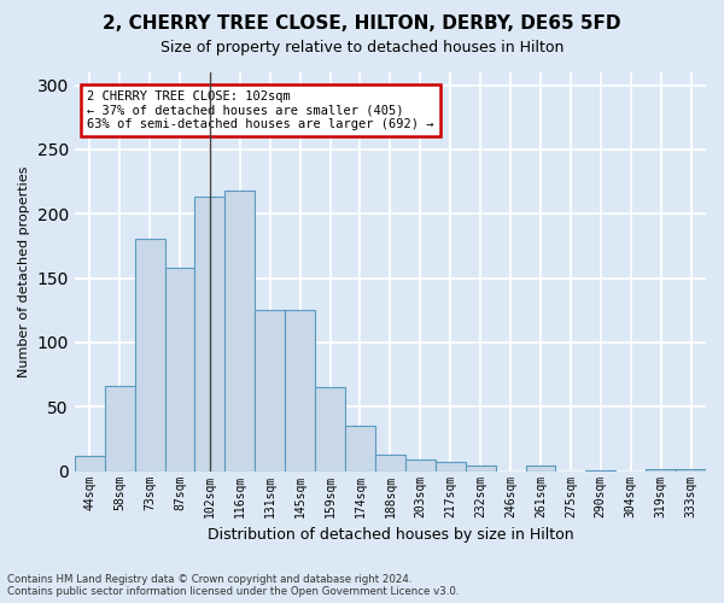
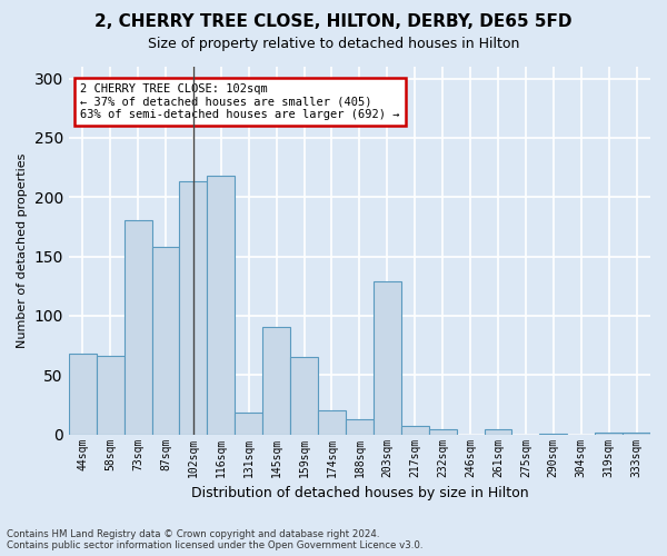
44sqm: 12 -> 68
131sqm: 125 -> 18
145sqm: 125 -> 91
174sqm: 35 -> 20
203sqm: 9 -> 129
